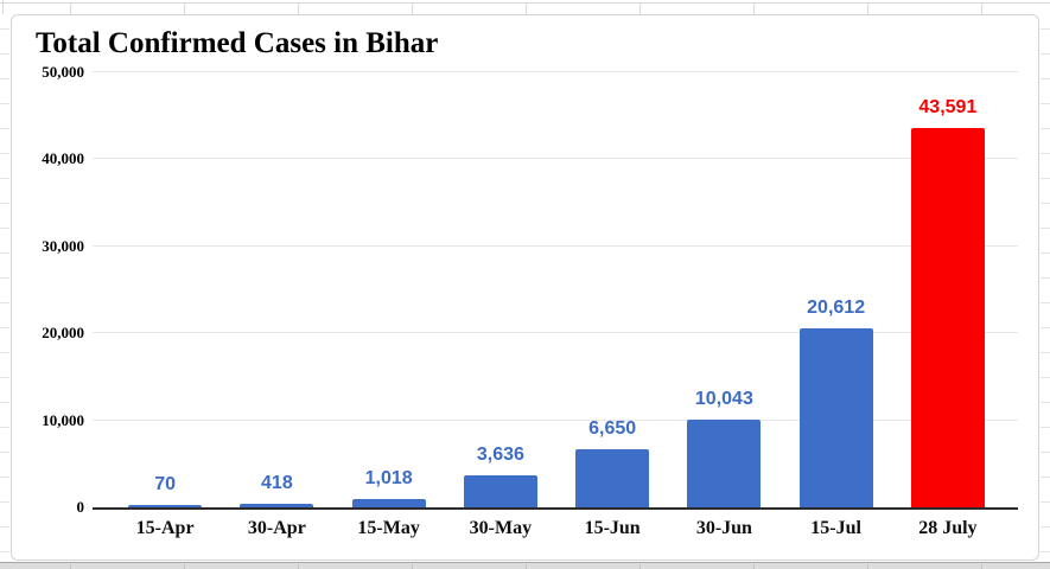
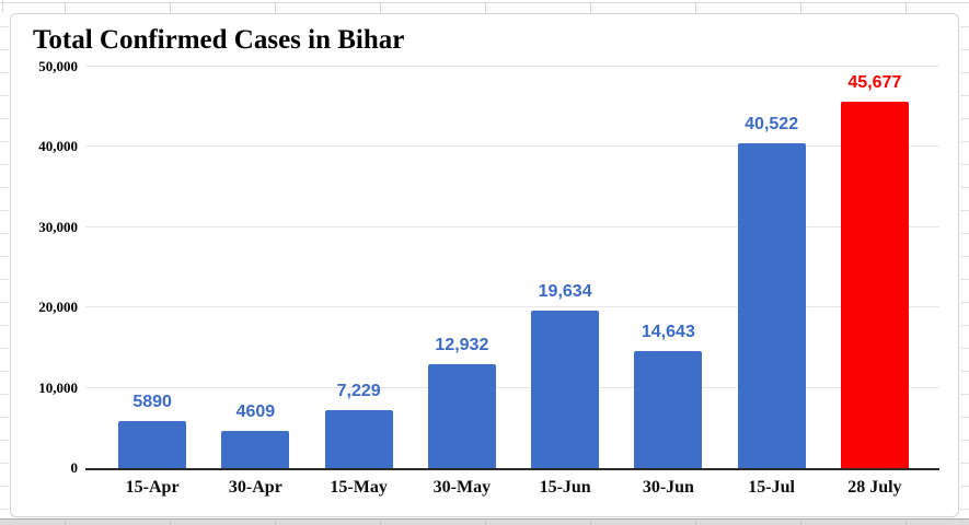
15-Apr: 70 -> 5890
30-Apr: 418 -> 4609
15-May: 1,018 -> 7,229
30-May: 3,636 -> 12,932
15-Jun: 6,650 -> 19,634
30-Jun: 10,043 -> 14,643
15-Jul: 20,612 -> 40,522
28 July: 43,591 -> 45,677
